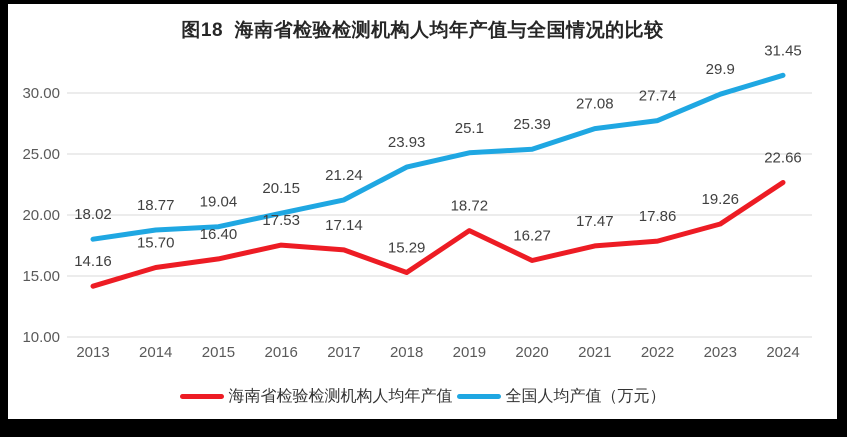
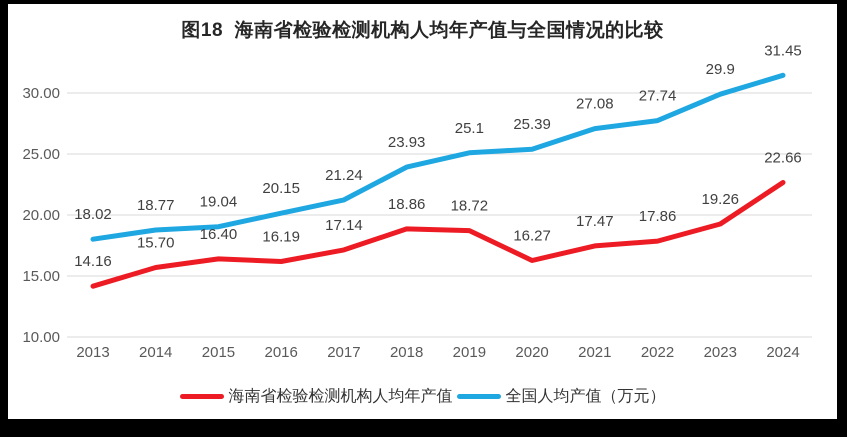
海南省检验检测机构人均年产值/2016: 17.53 -> 16.19
海南省检验检测机构人均年产值/2018: 15.29 -> 18.86
